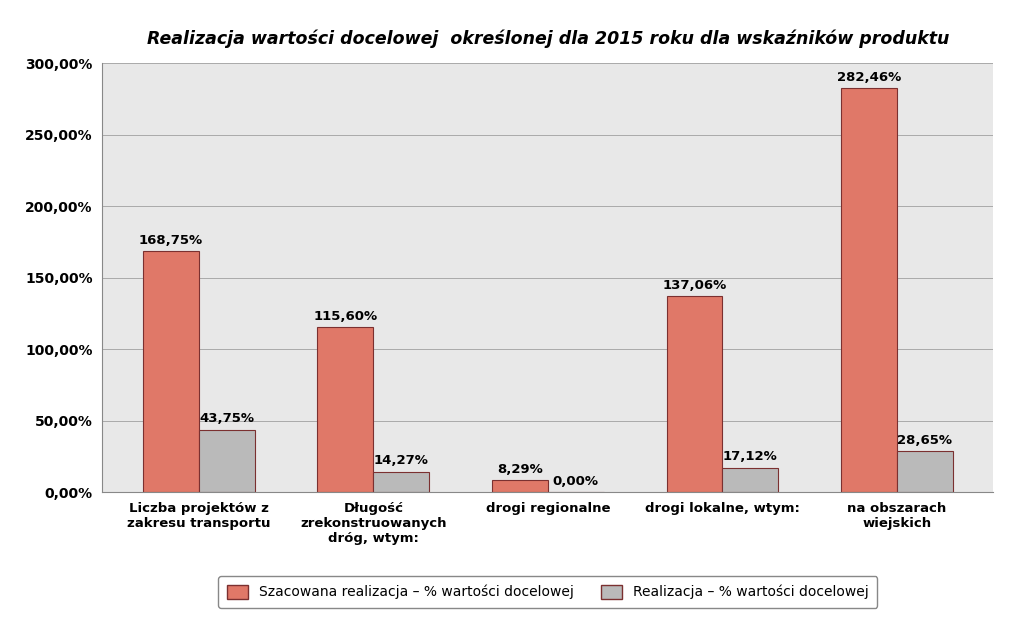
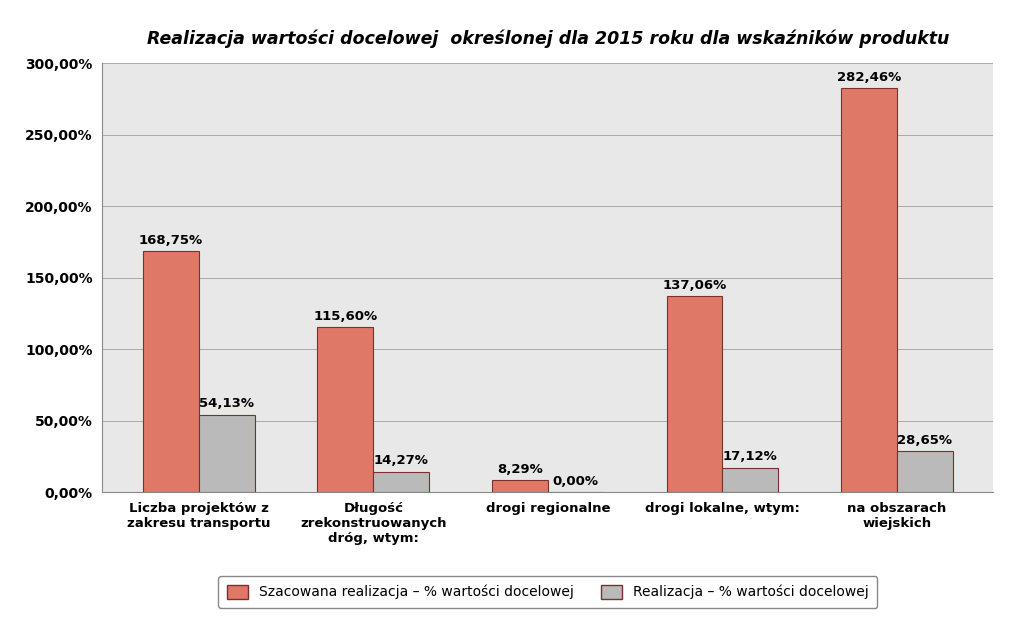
Realizacja – % wartości docelowej/Liczba projektów z zakresu transportu: 43,75% -> 54,13%
